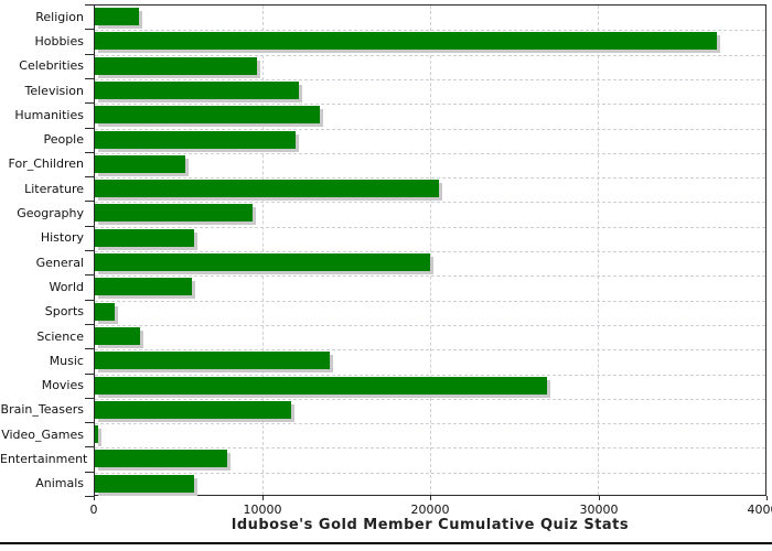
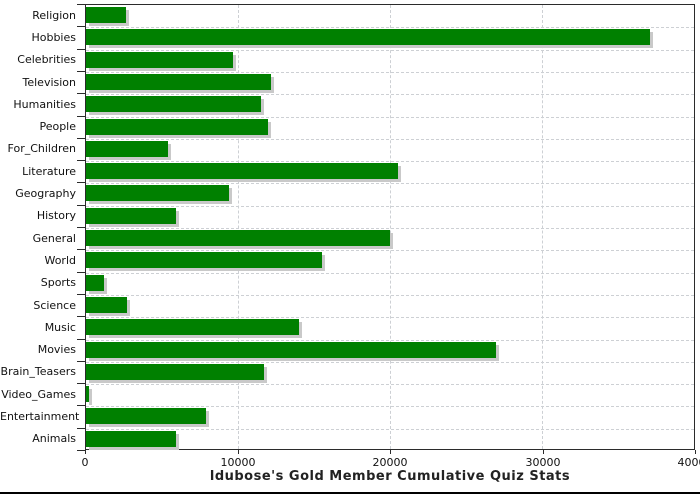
Humanities: 13400 -> 11500
World: 5800 -> 15500
